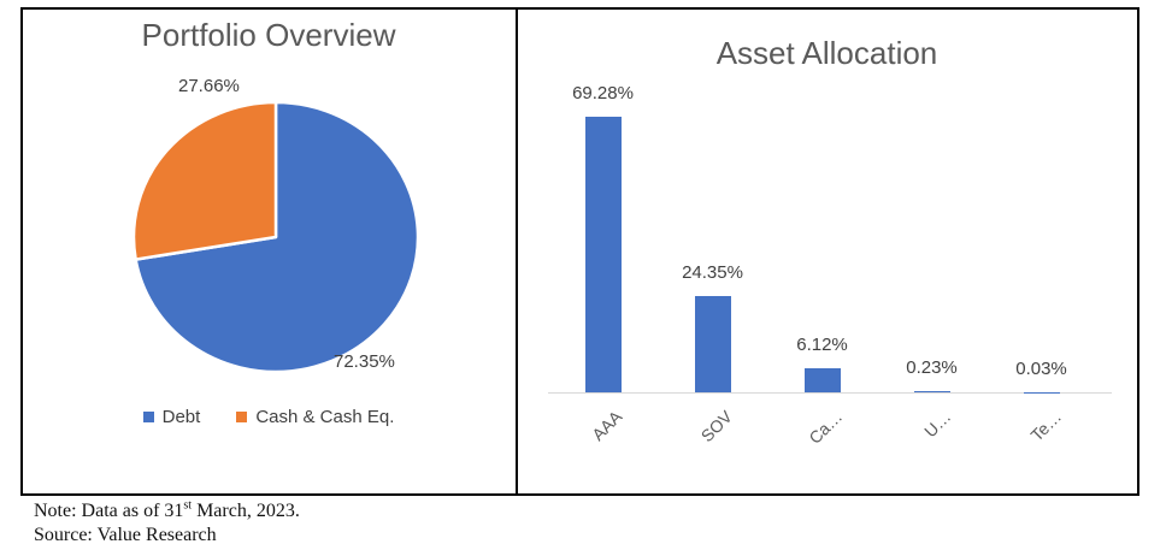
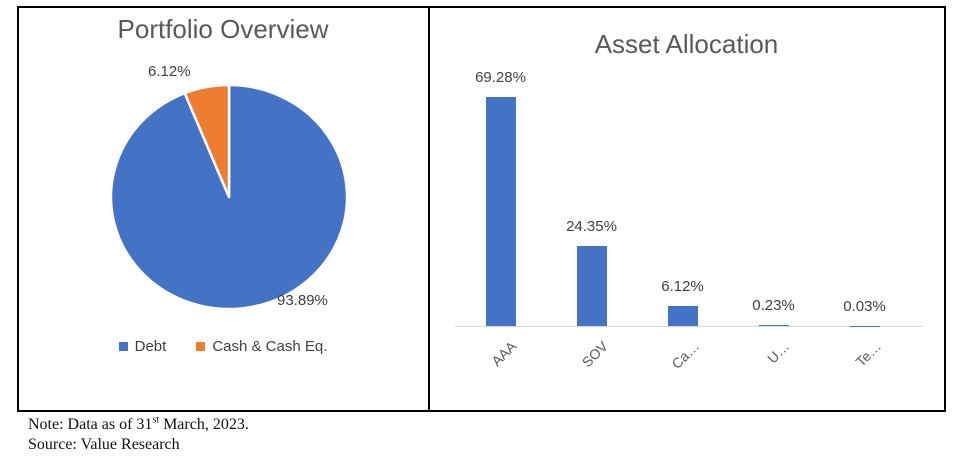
Portfolio Overview/Debt: 72.35% -> 93.89%
Portfolio Overview/Cash & Cash Eq.: 27.66% -> 6.12%
